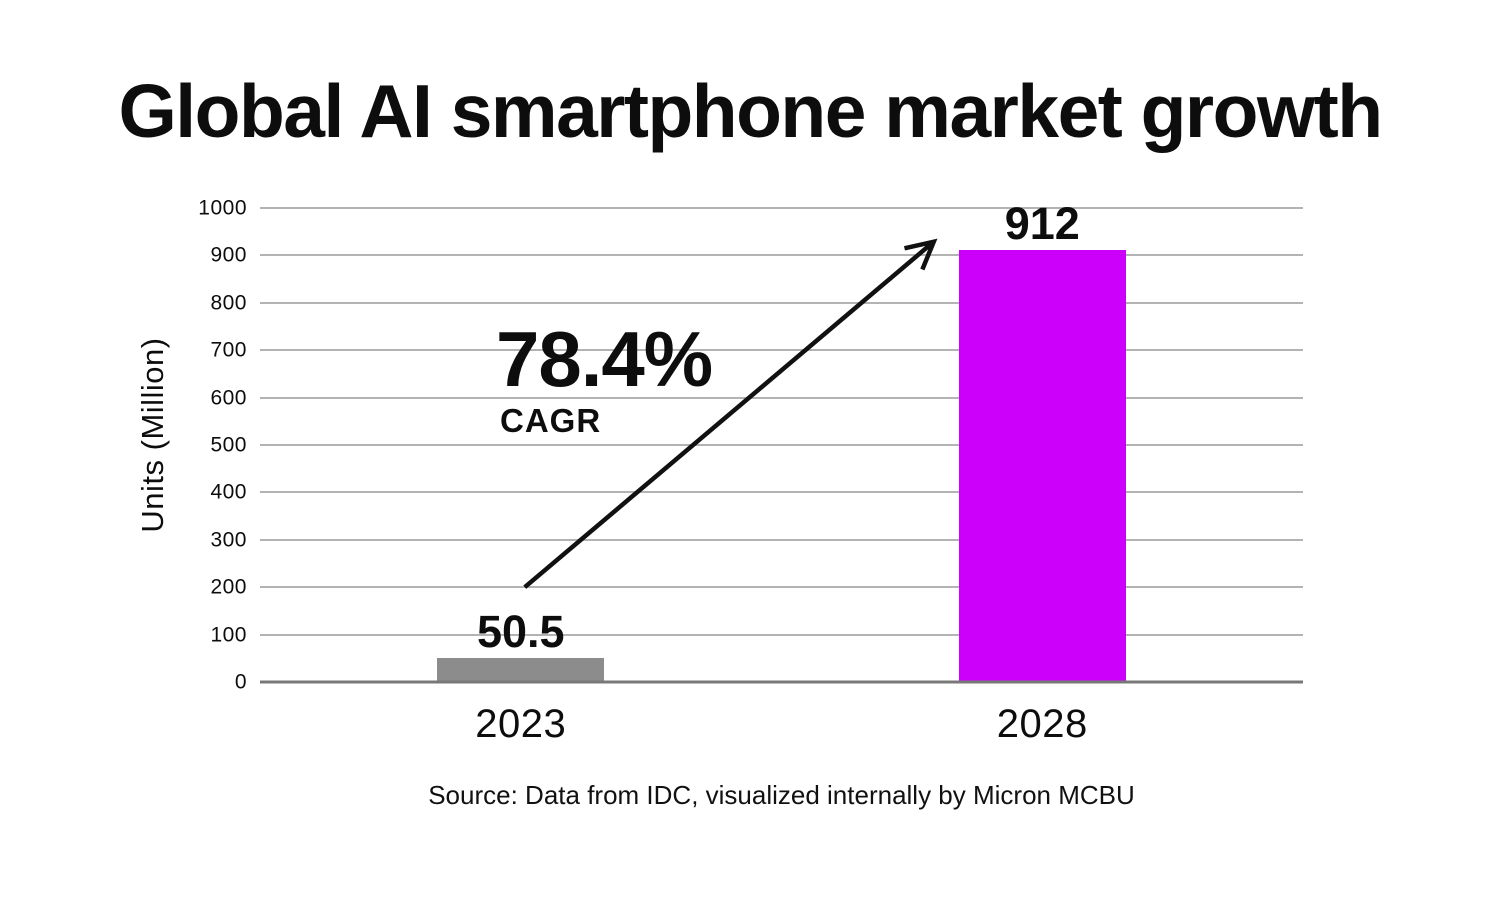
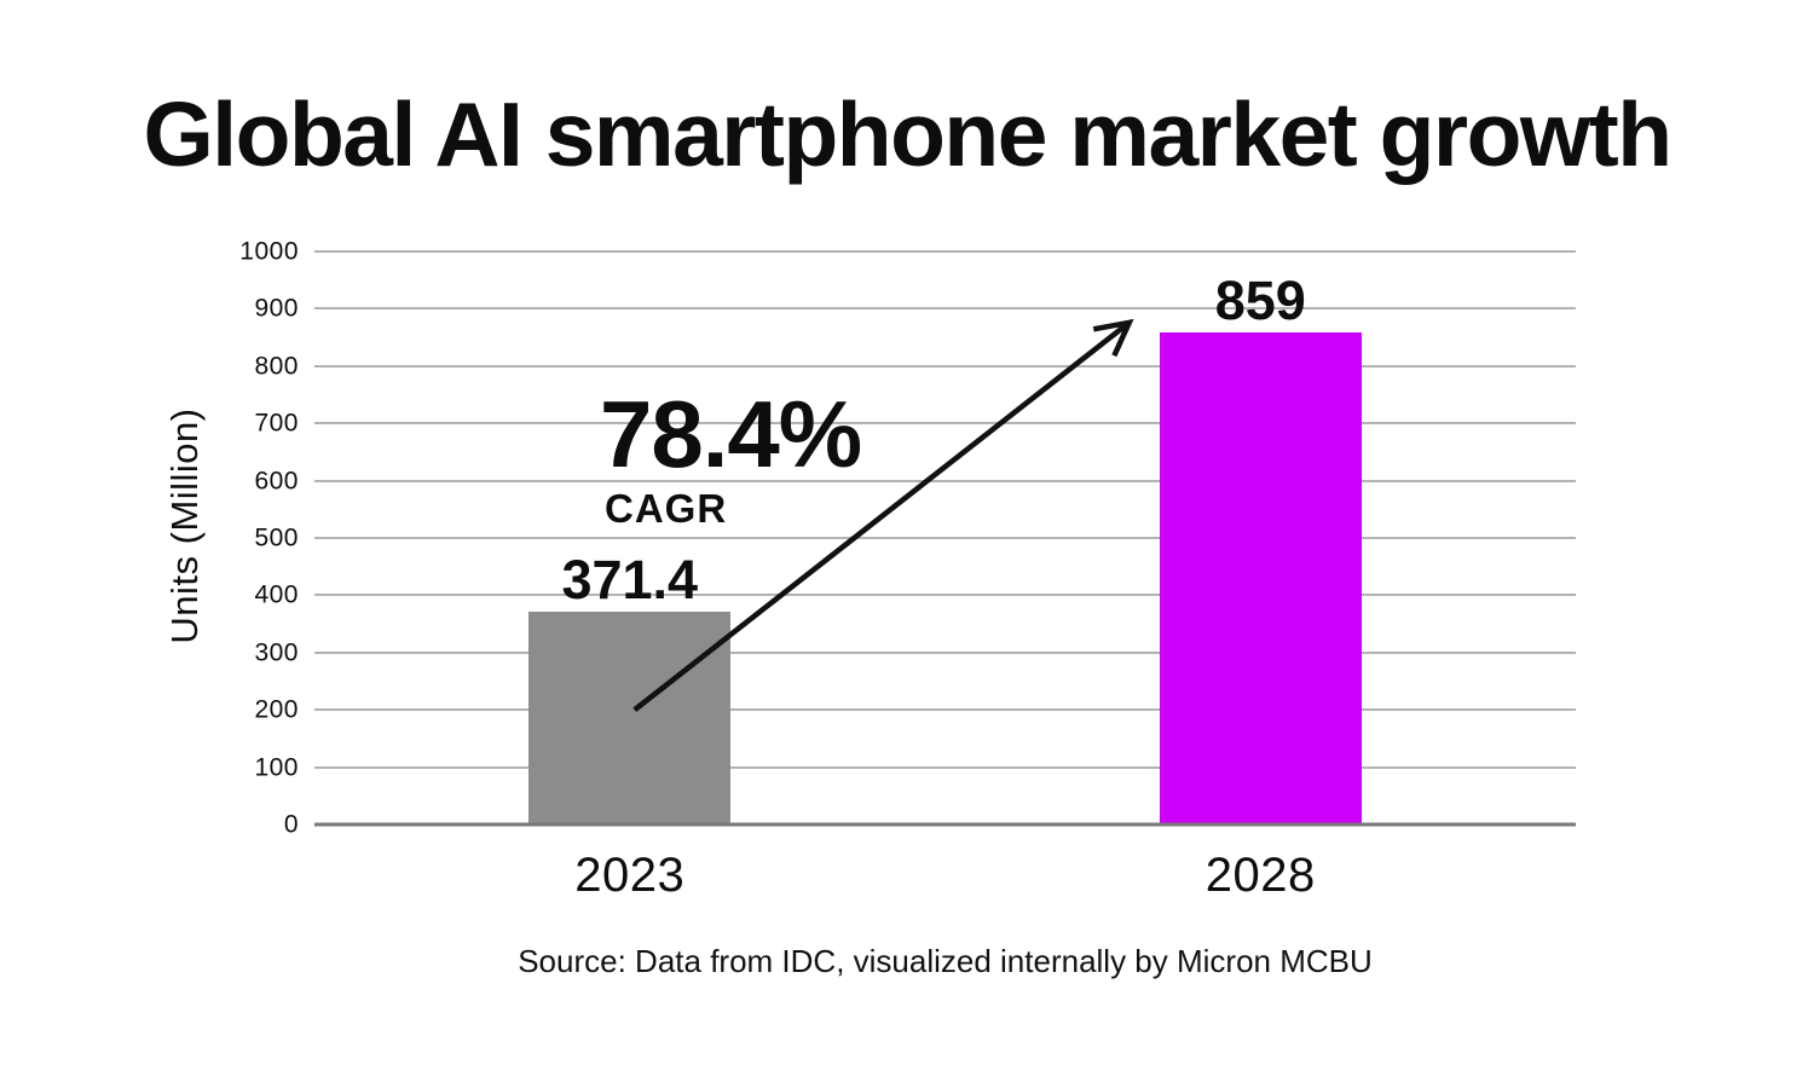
2023: 50.5 -> 371.4
2028: 912 -> 859
